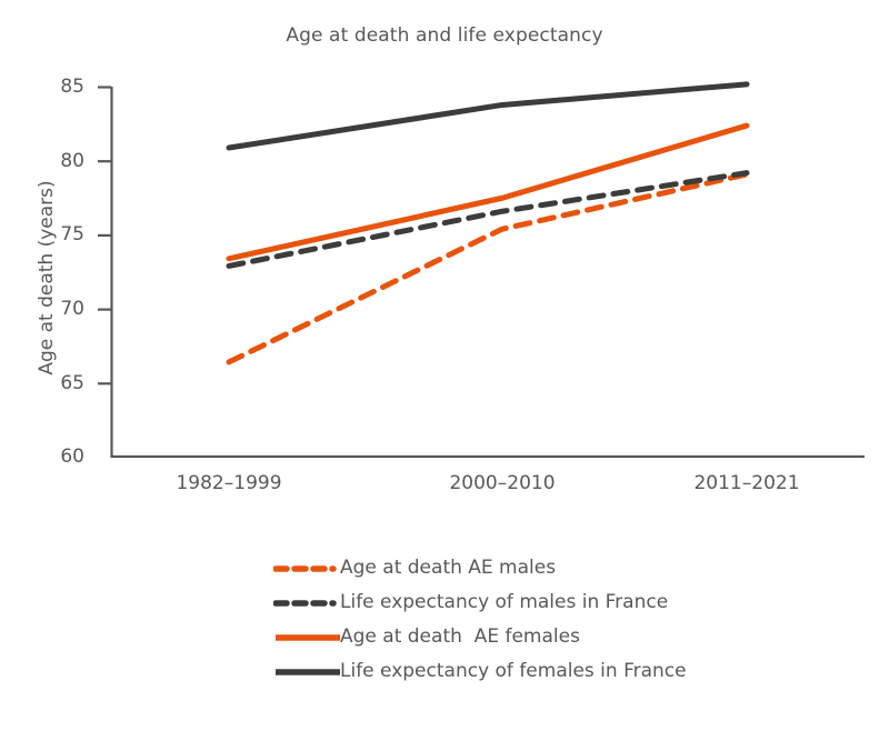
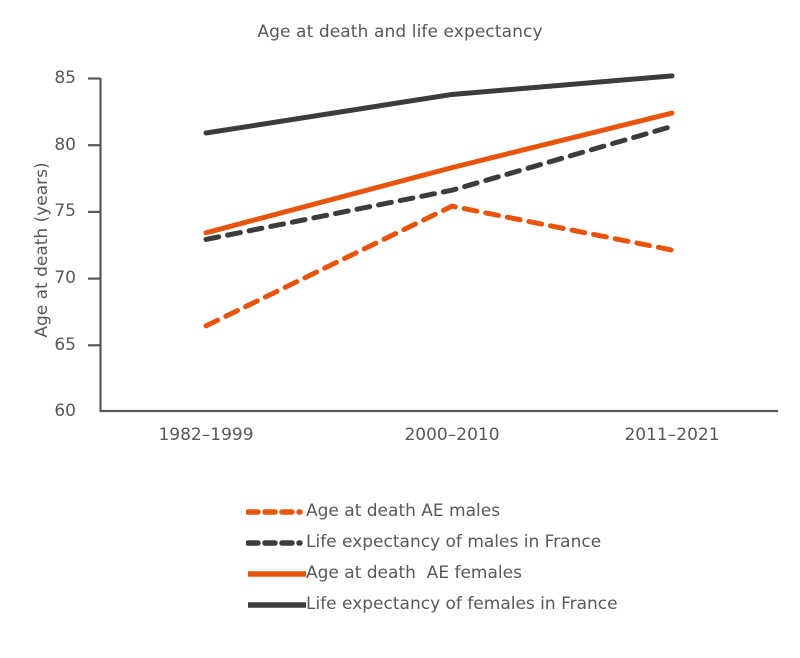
Age at death AE females/2000–2010: 77.5 -> 78.3
Age at death AE males/2011–2021: 79.1 -> 72.1
Life expectancy of males in France/2011–2021: 79.2 -> 81.4
